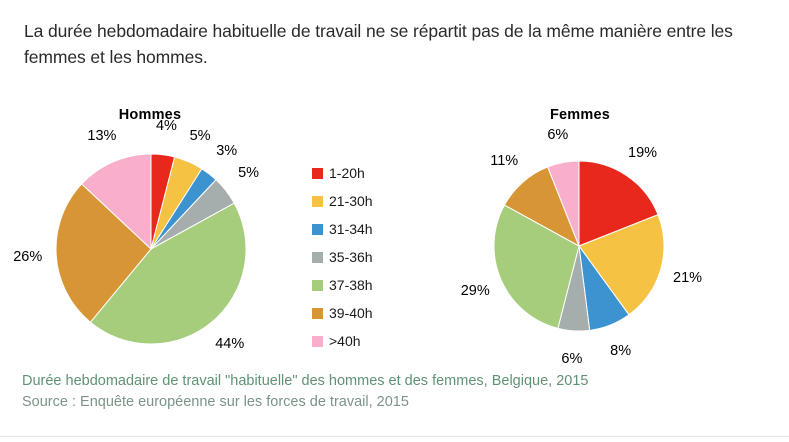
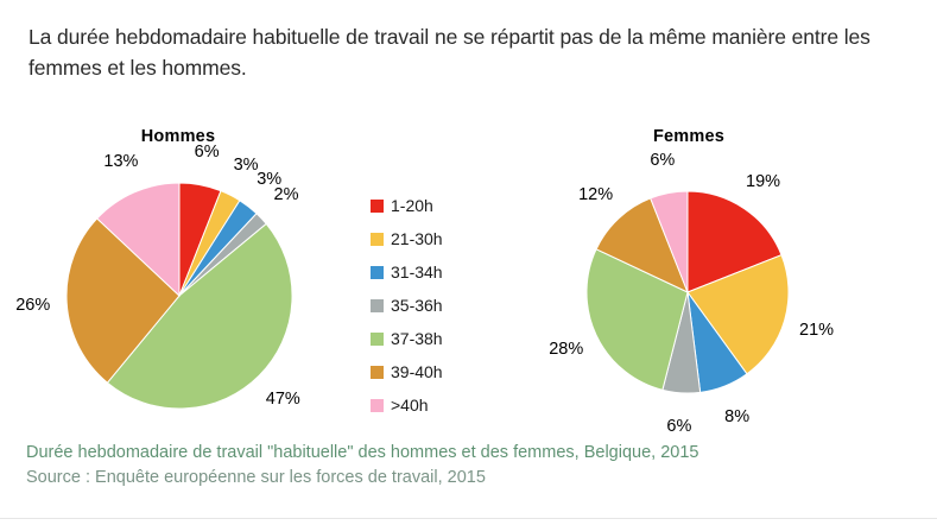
Hommes/1-20h: 4% -> 6%
Hommes/21-30h: 5% -> 3%
Hommes/35-36h: 5% -> 2%
Hommes/37-38h: 44% -> 47%
Femmes/37-38h: 29% -> 28%
Femmes/39-40h: 11% -> 12%
